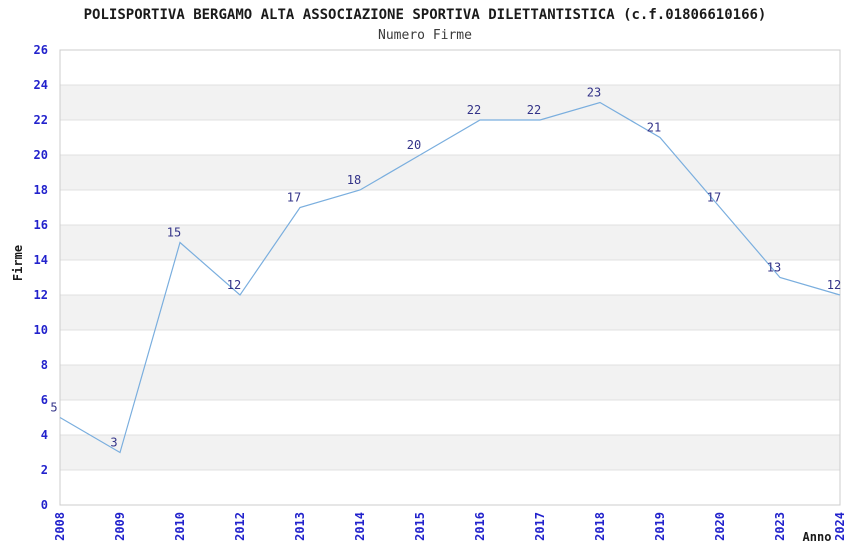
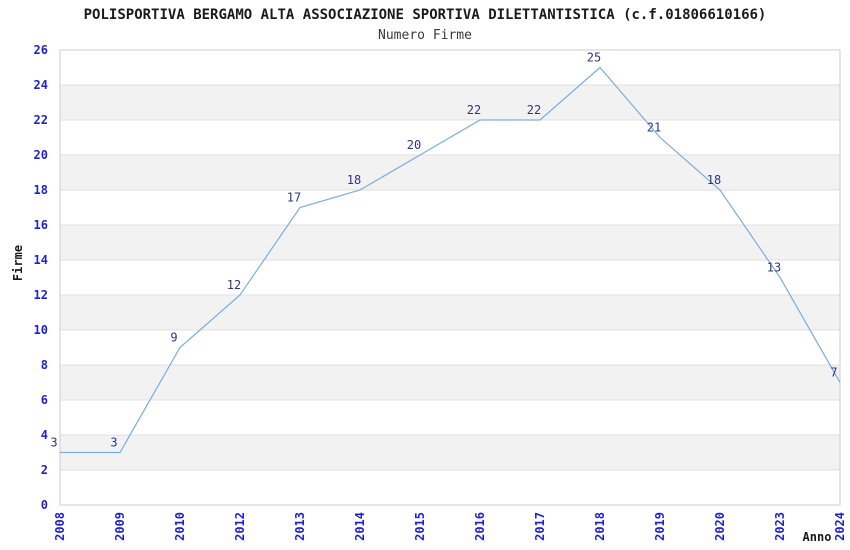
2008: 5 -> 3
2010: 15 -> 9
2018: 23 -> 25
2020: 17 -> 18
2024: 12 -> 7
